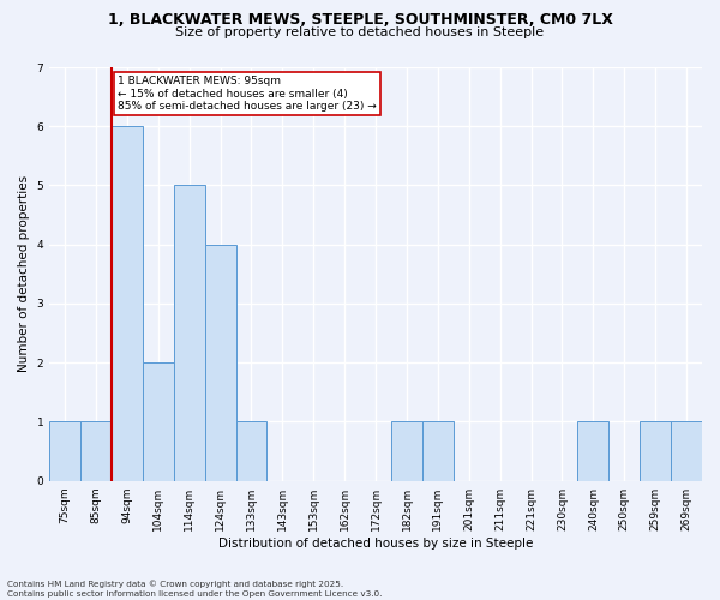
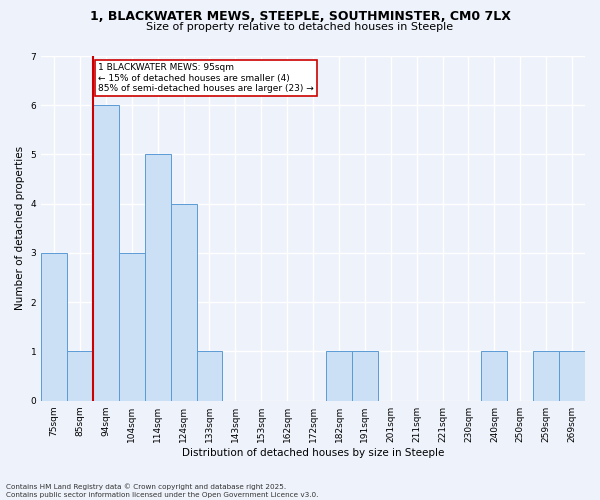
75sqm: 1 -> 3
104sqm: 2 -> 3
